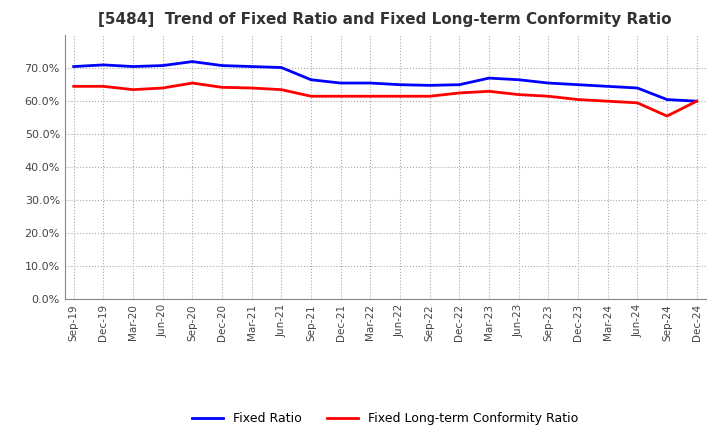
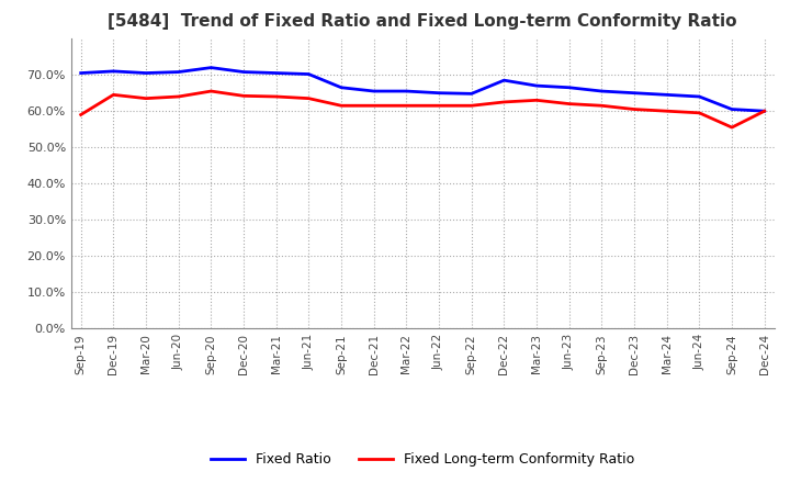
Fixed Long-term Conformity Ratio/Sep-19: 64.5% -> 59.0%
Fixed Ratio/Dec-22: 65.0% -> 68.5%
